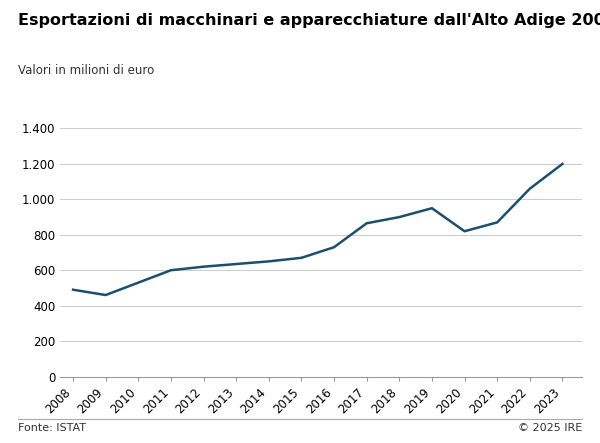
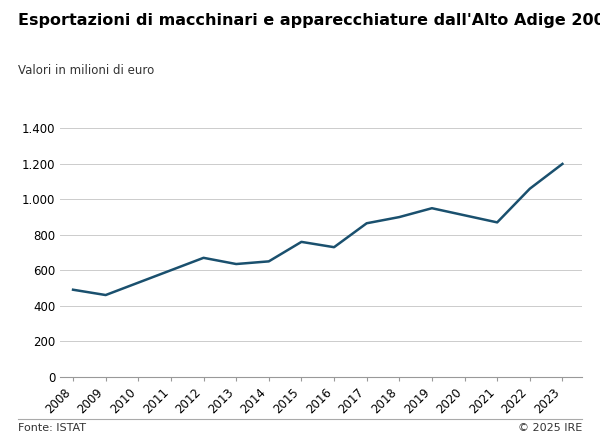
2012: 620 -> 670
2015: 670 -> 760
2020: 820 -> 910
